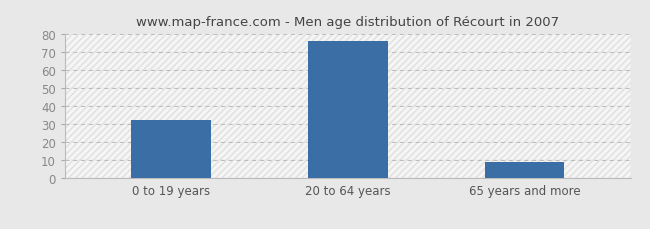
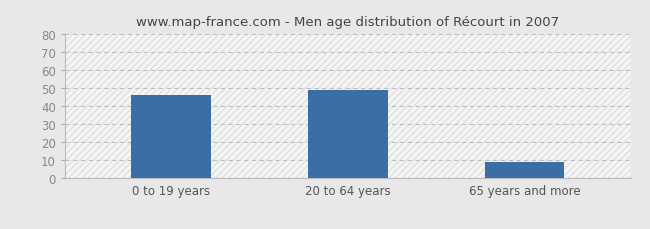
0 to 19 years: 32 -> 46
20 to 64 years: 76 -> 49
